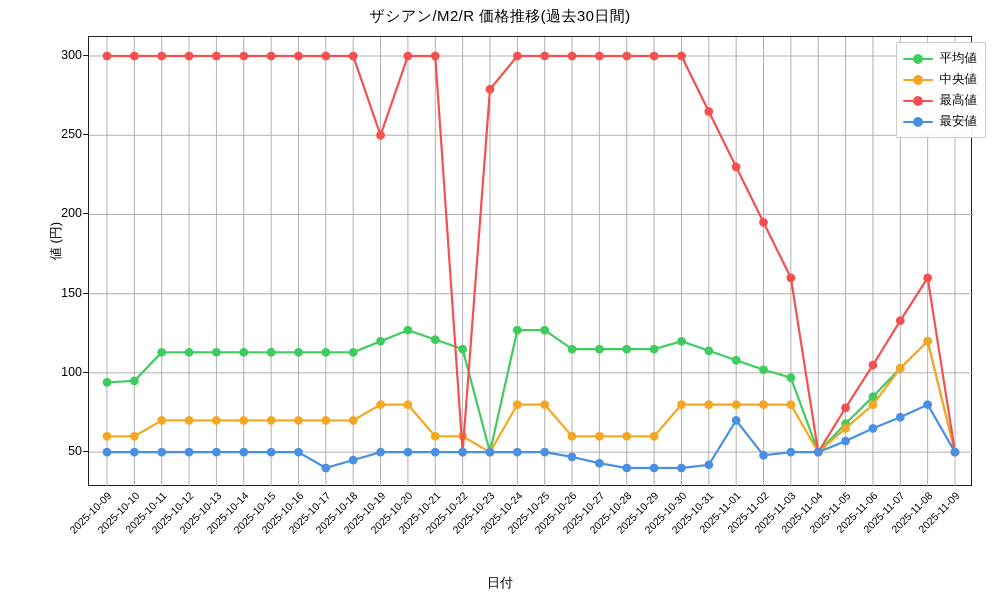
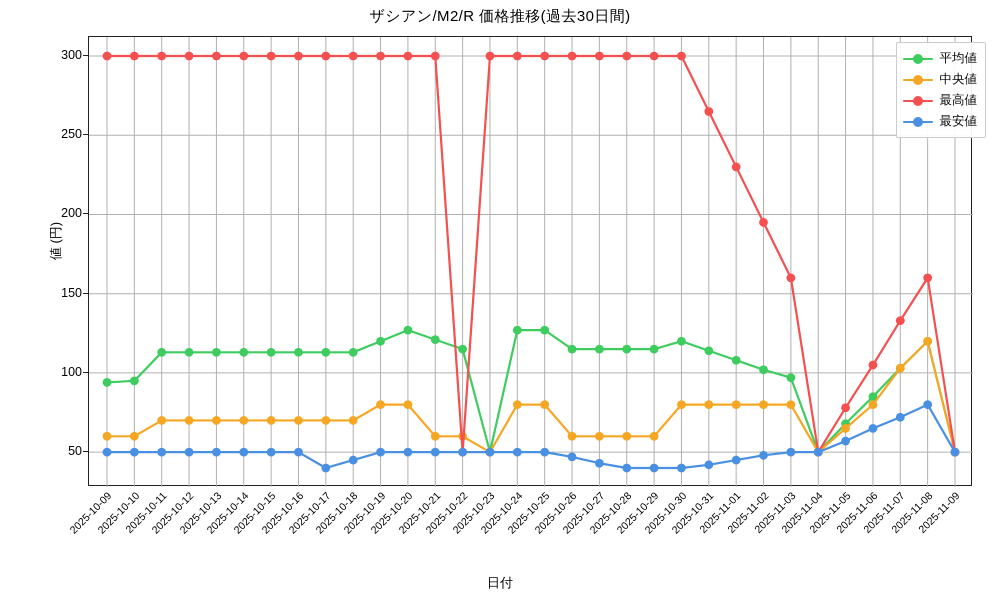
最高値/2025-10-19: 250 -> 300
最高値/2025-10-23: 279 -> 300
最安値/2025-11-01: 70 -> 45
